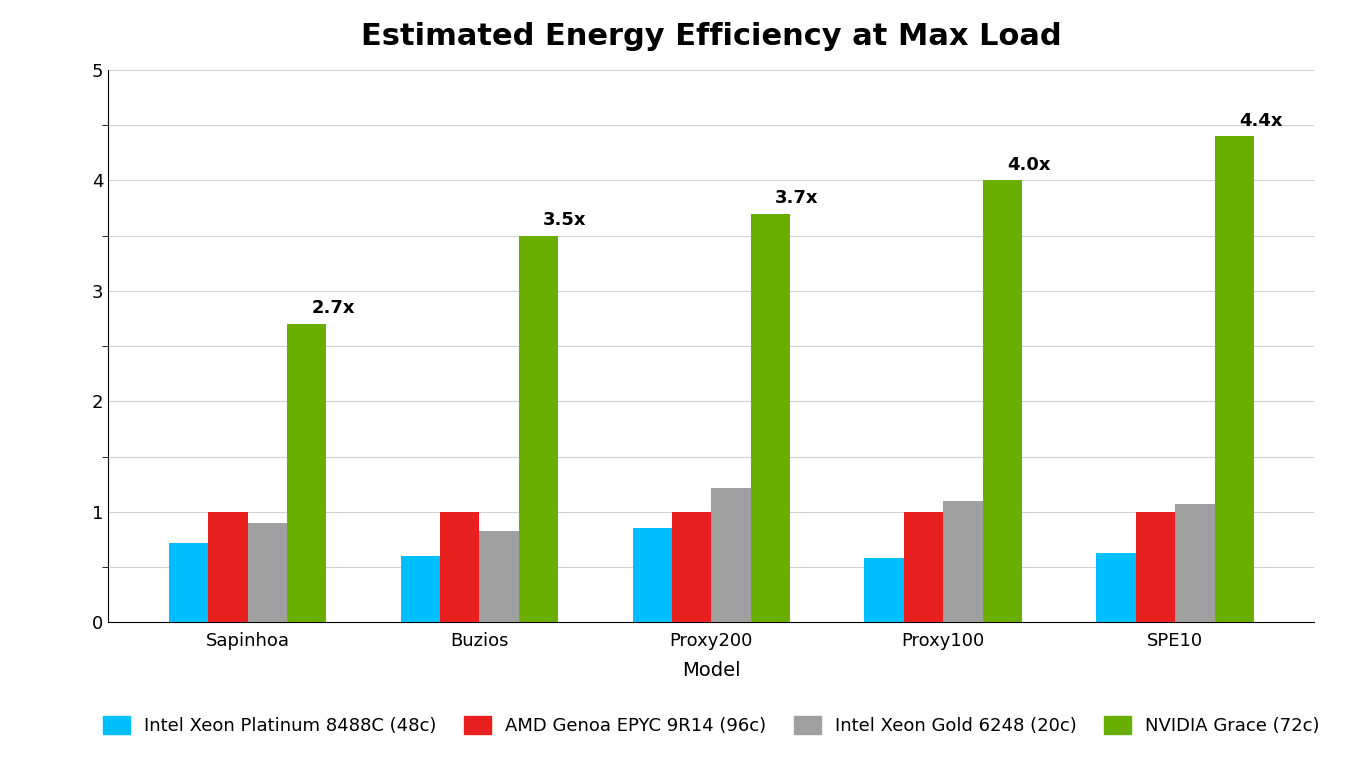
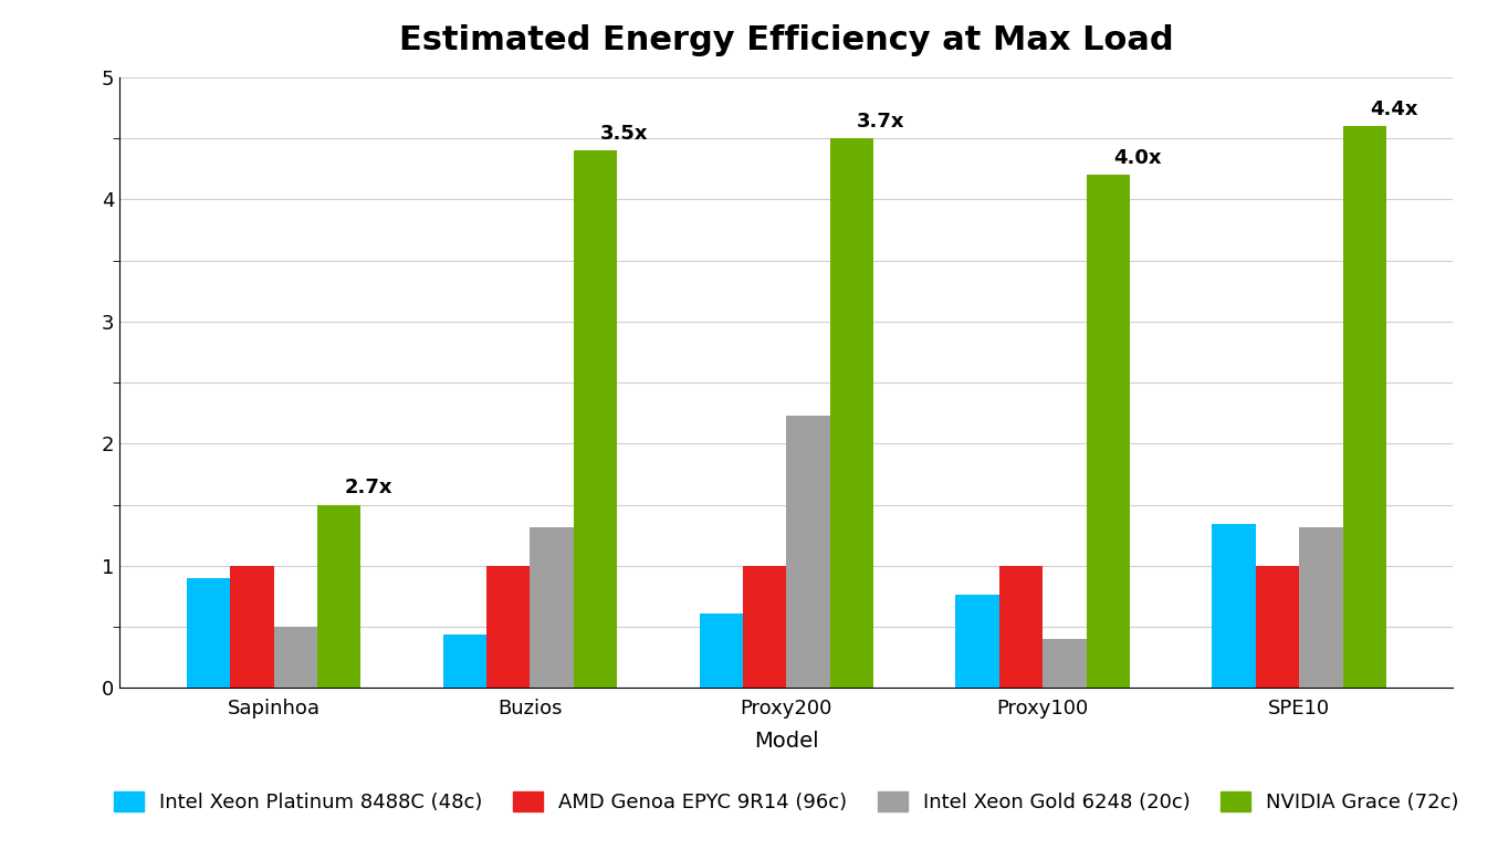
Intel Xeon Platinum 8488C (48c)/Sapinhoa: 0.72 -> 0.90
Intel Xeon Gold 6248 (20c)/Sapinhoa: 0.90 -> 0.50
NVIDIA Grace (72c)/Sapinhoa: 2.7 -> 1.5
Intel Xeon Platinum 8488C (48c)/Buzios: 0.60 -> 0.44
Intel Xeon Gold 6248 (20c)/Buzios: 0.83 -> 1.32
NVIDIA Grace (72c)/Buzios: 3.5 -> 4.4
Intel Xeon Platinum 8488C (48c)/Proxy200: 0.85 -> 0.61
Intel Xeon Gold 6248 (20c)/Proxy200: 1.22 -> 2.23
NVIDIA Grace (72c)/Proxy200: 3.7 -> 4.5
Intel Xeon Platinum 8488C (48c)/Proxy100: 0.58 -> 0.76
Intel Xeon Gold 6248 (20c)/Proxy100: 1.10 -> 0.40
NVIDIA Grace (72c)/Proxy100: 4.0 -> 4.2
Intel Xeon Platinum 8488C (48c)/SPE10: 0.63 -> 1.34
Intel Xeon Gold 6248 (20c)/SPE10: 1.07 -> 1.32
NVIDIA Grace (72c)/SPE10: 4.4 -> 4.6
